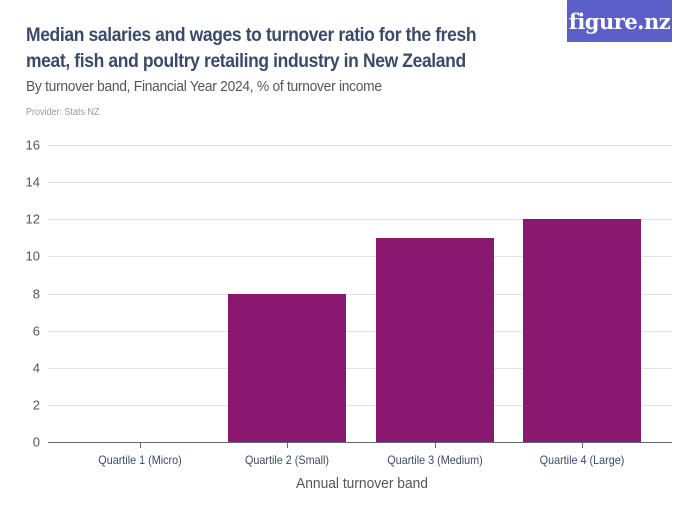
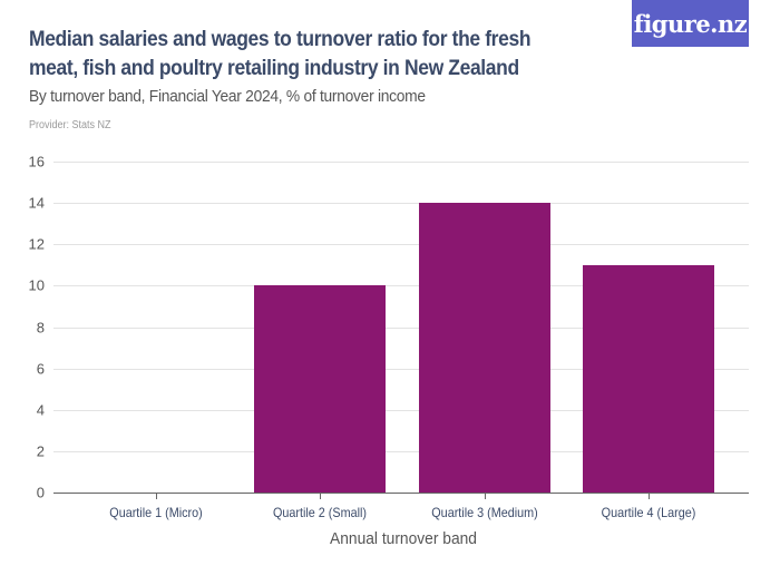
Quartile 2 (Small): 8 -> 10
Quartile 3 (Medium): 11 -> 14
Quartile 4 (Large): 12 -> 11
